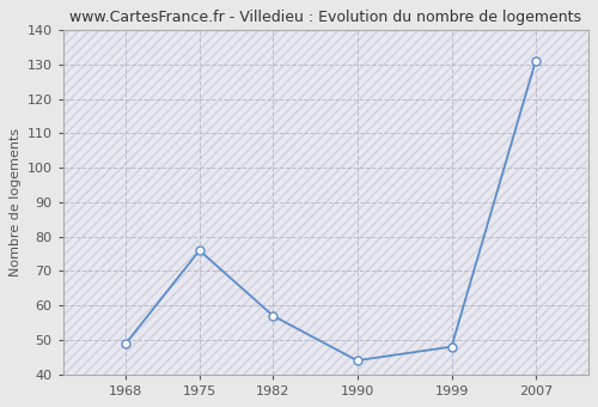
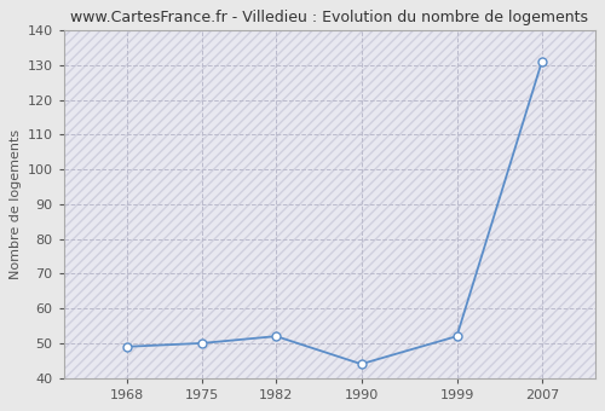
1975: 76 -> 50
1982: 57 -> 52
1999: 48 -> 52
